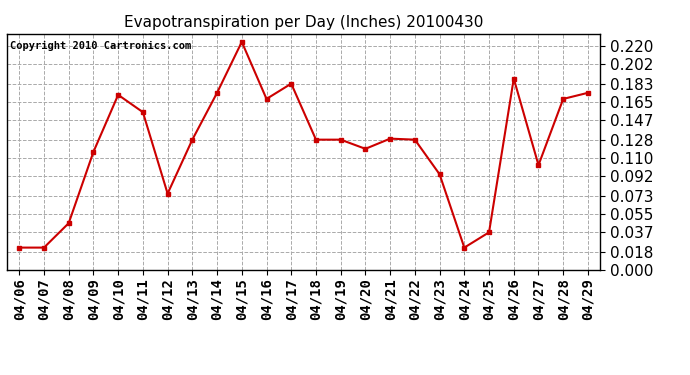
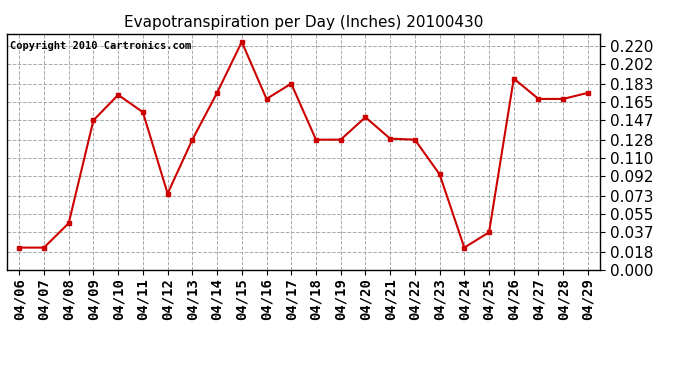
04/09: 0.116 -> 0.147
04/20: 0.119 -> 0.150
04/27: 0.103 -> 0.168
